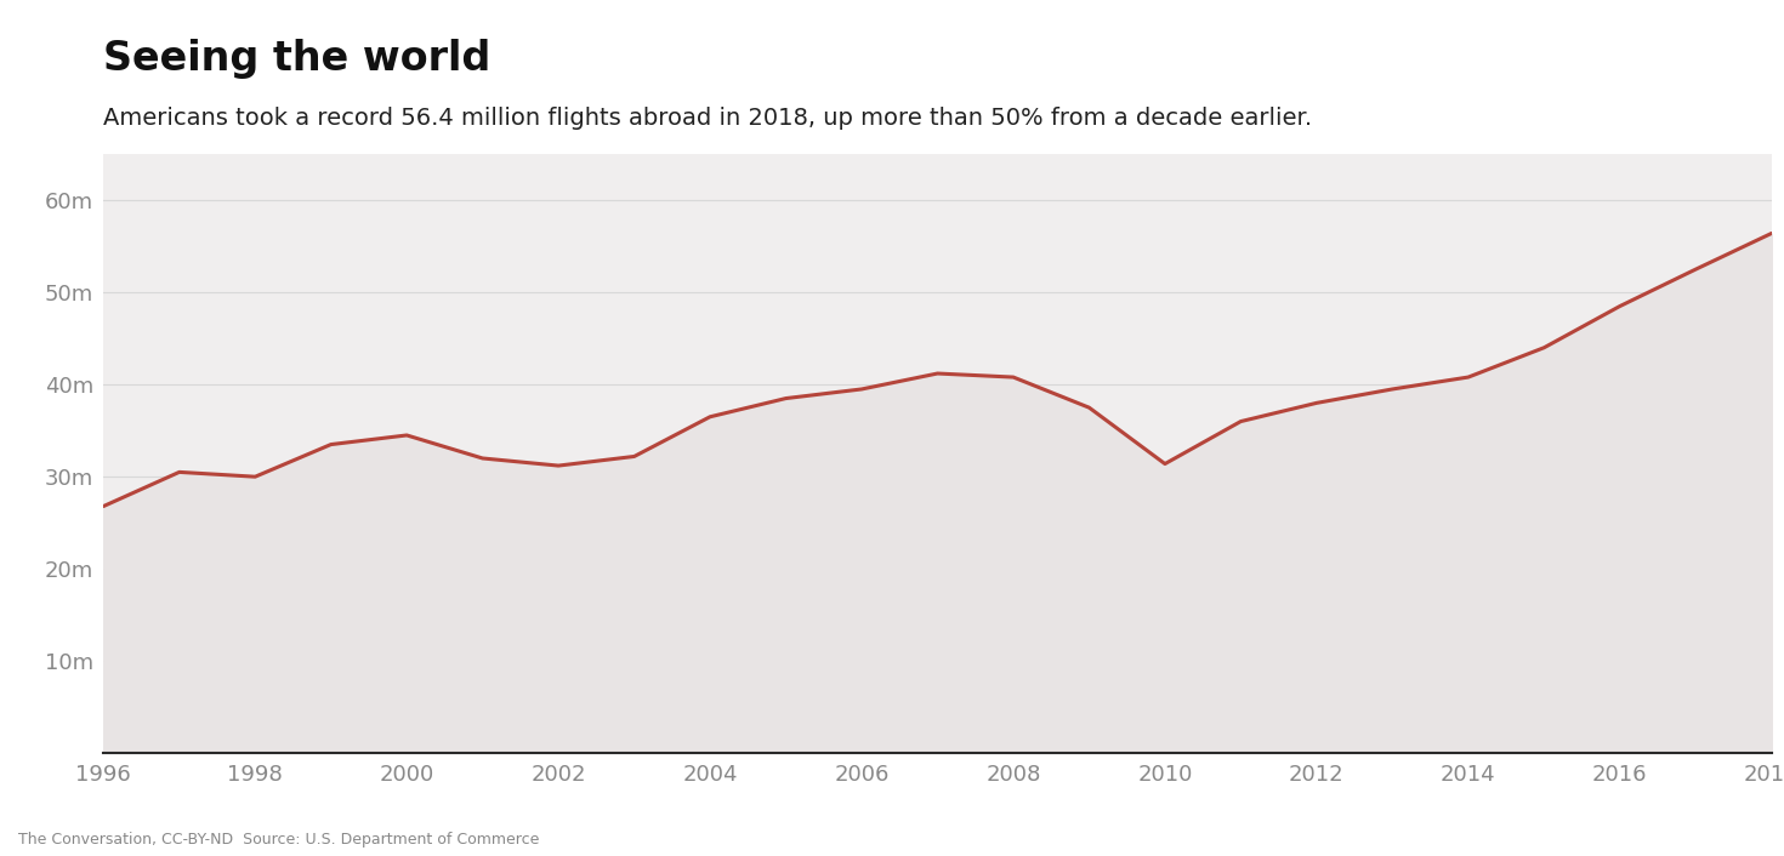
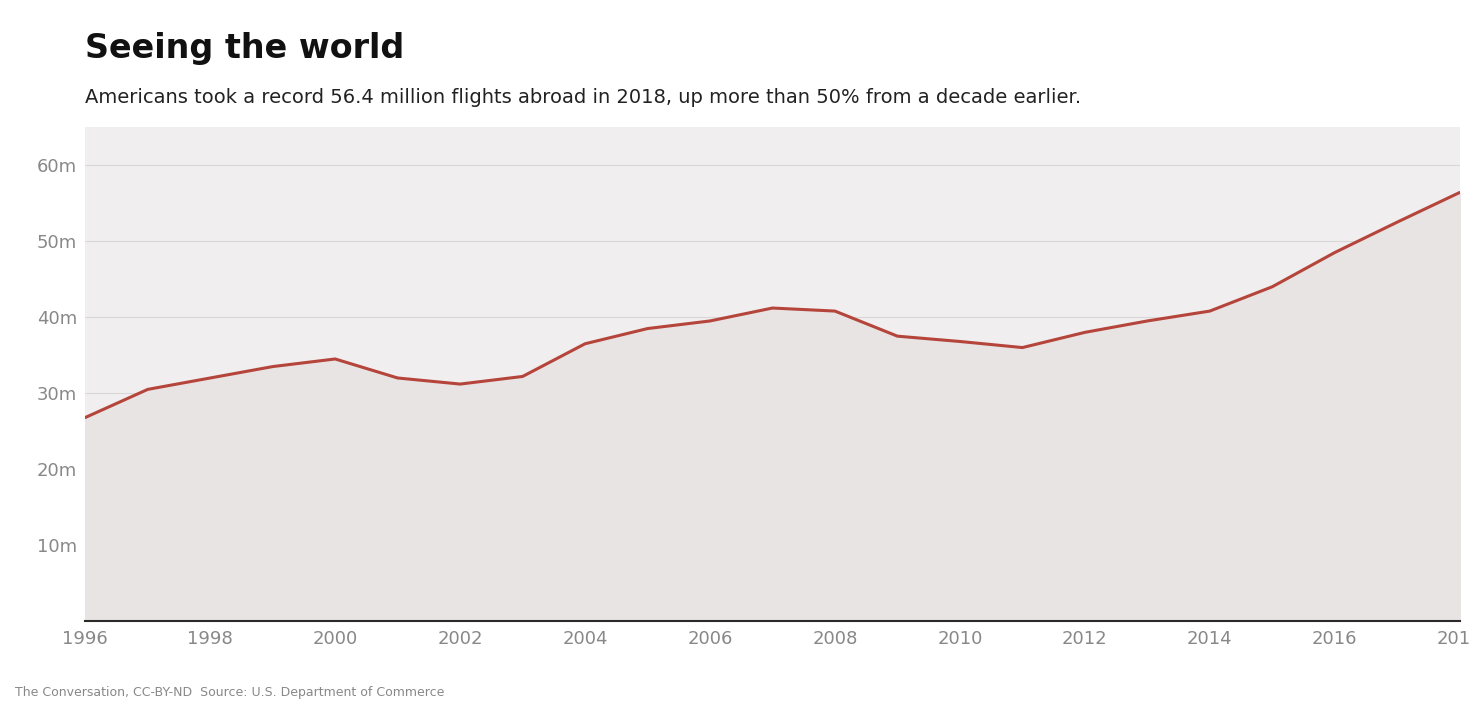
1998: 30.0m -> 32.0m
2010: 31.4m -> 36.8m
